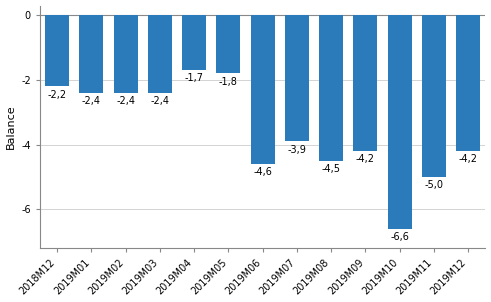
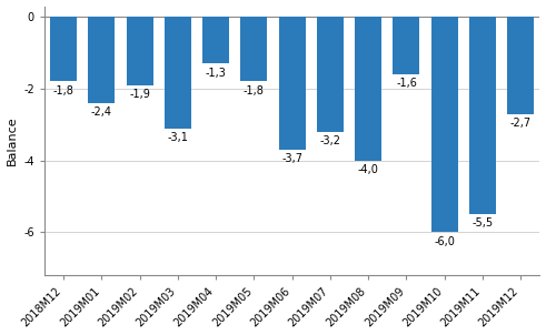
2018M12: -2,2 -> -1,8
2019M02: -2,4 -> -1,9
2019M03: -2,4 -> -3,1
2019M04: -1,7 -> -1,3
2019M06: -4,6 -> -3,7
2019M07: -3,9 -> -3,2
2019M08: -4,5 -> -4,0
2019M09: -4,2 -> -1,6
2019M10: -6,6 -> -6,0
2019M11: -5,0 -> -5,5
2019M12: -4,2 -> -2,7
